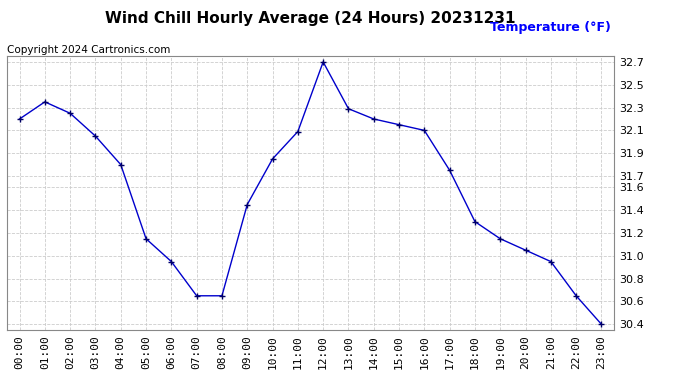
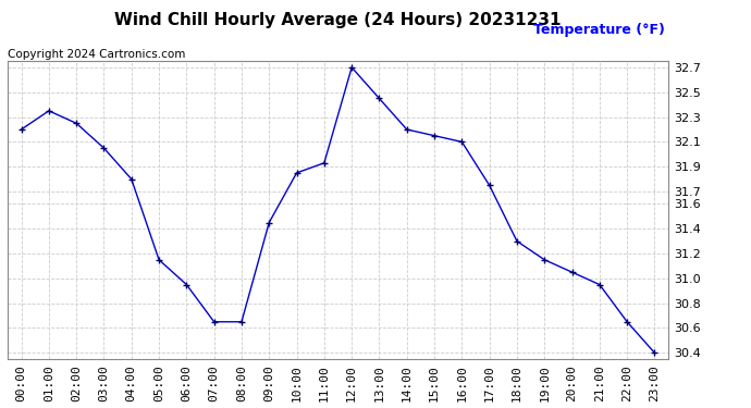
11:00: 32.09 -> 31.93
13:00: 32.29 -> 32.45
